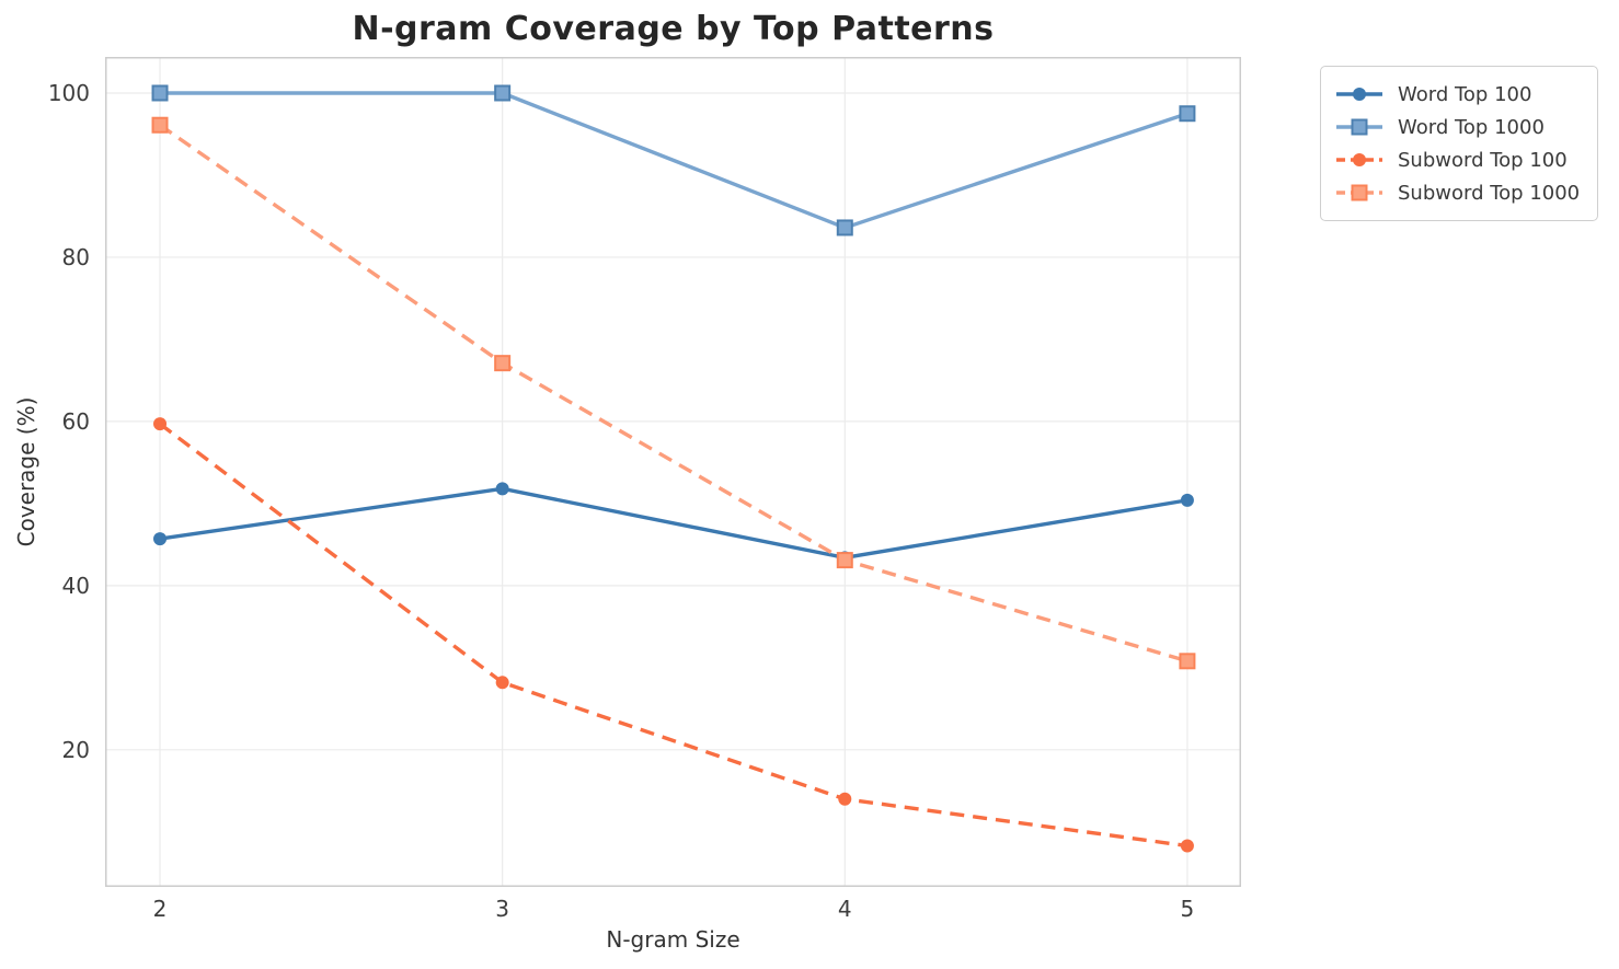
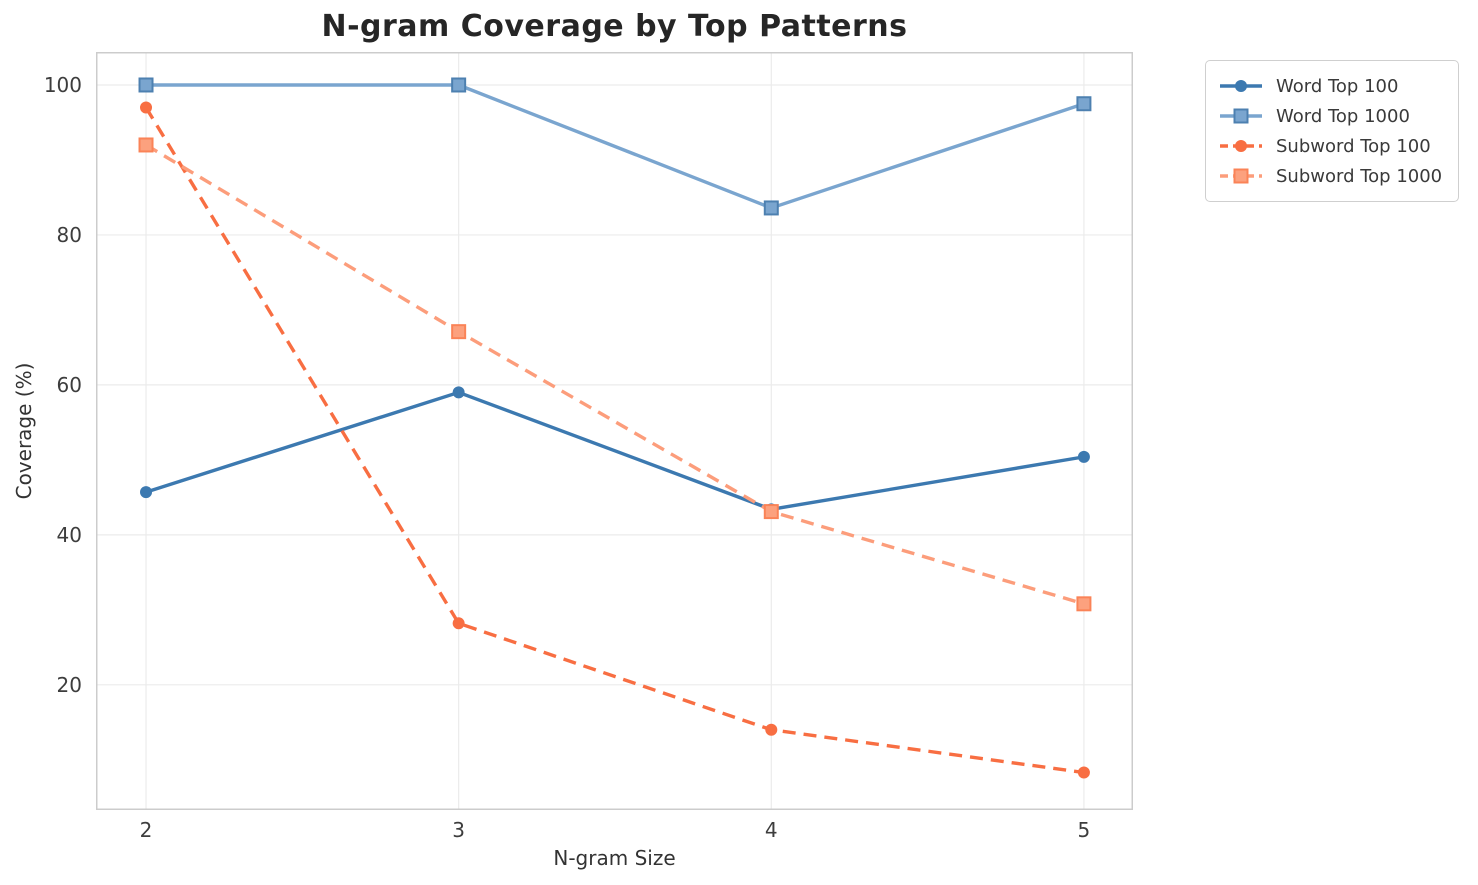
Subword Top 100/2: 60 -> 97
Subword Top 1000/2: 96 -> 92
Word Top 100/3: 52 -> 59
